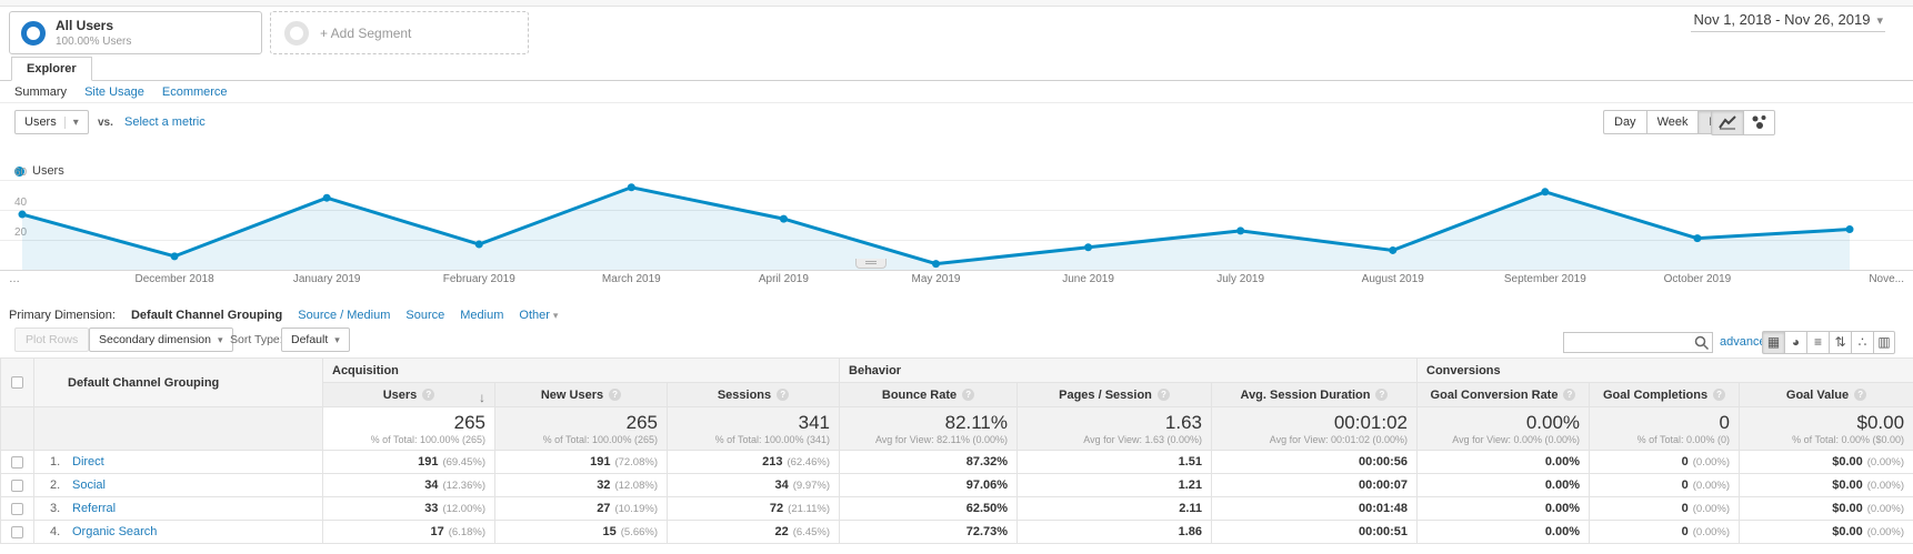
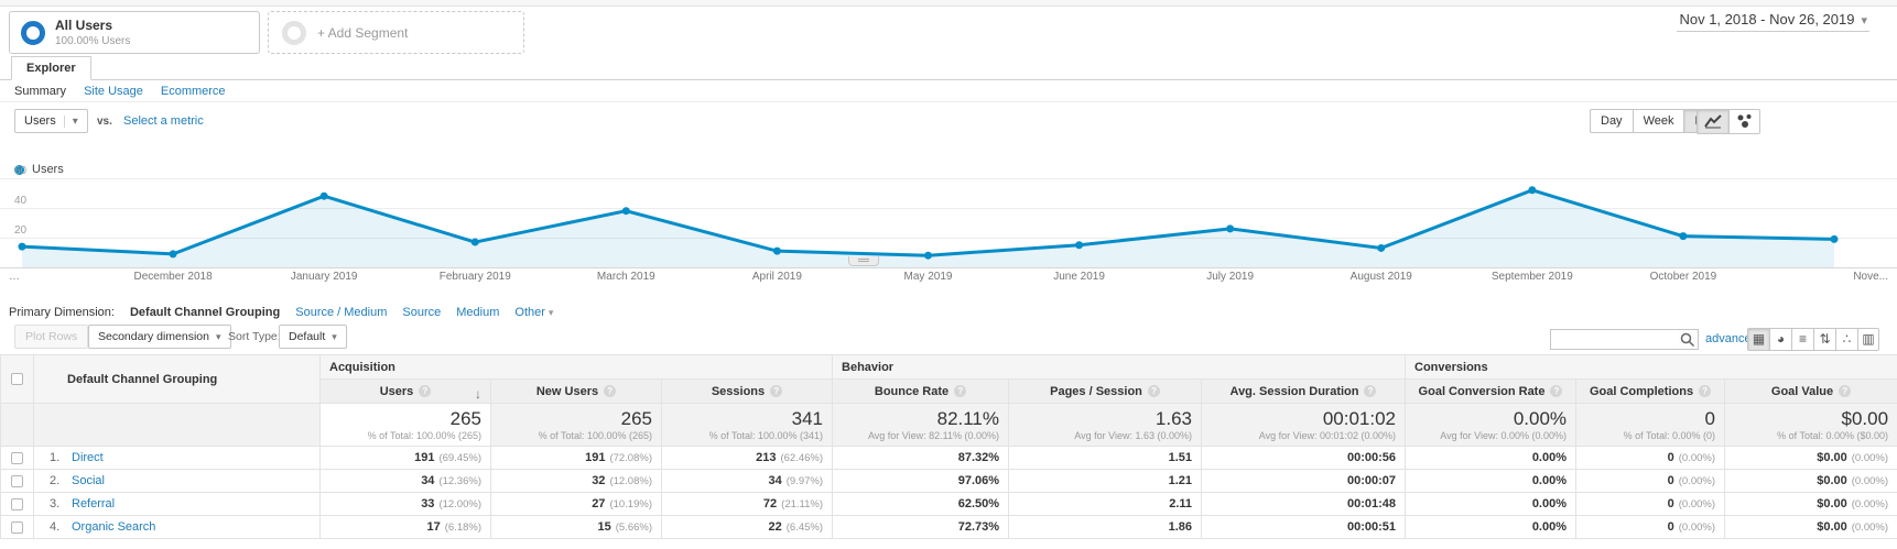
…: 37 -> 14
March 2019: 55 -> 38
April 2019: 34 -> 11
May 2019: 4 -> 8
Nove...: 27 -> 19
